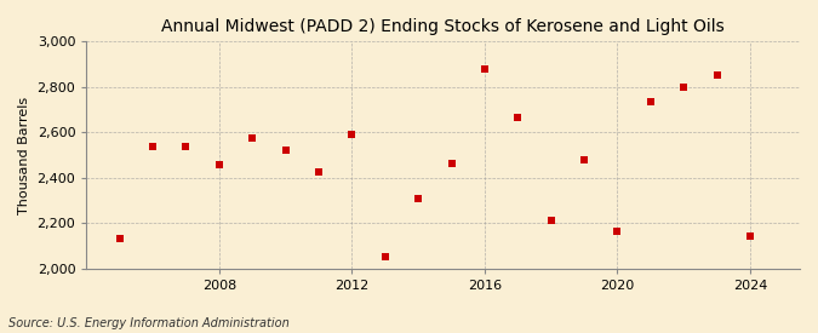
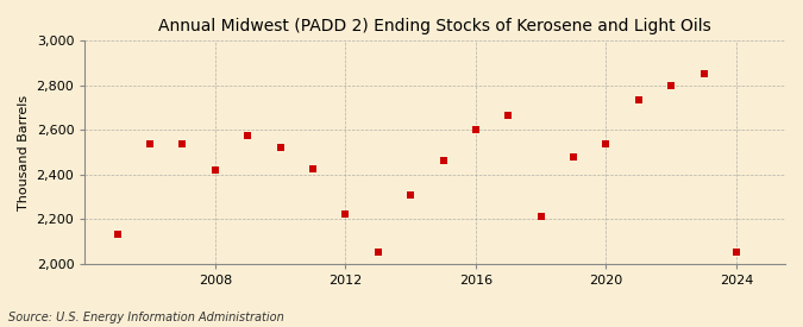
2008: 2,460 -> 2,420
2012: 2,590 -> 2,220
2016: 2,880 -> 2,600
2020: 2,160 -> 2,540
2024: 2,140 -> 2,050
